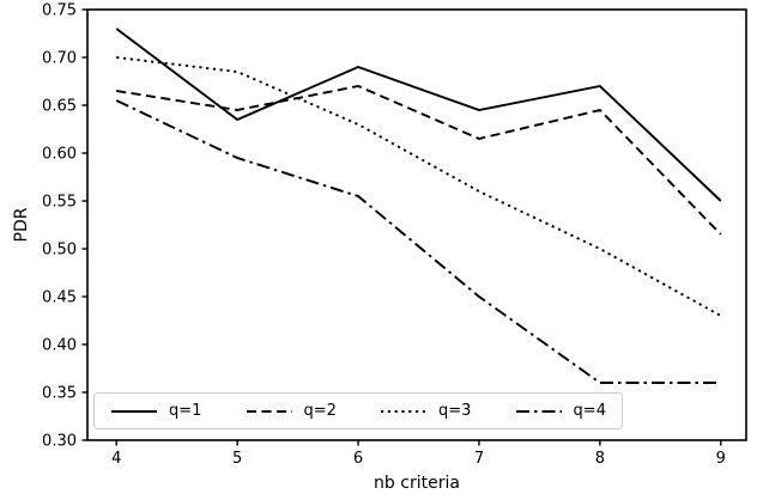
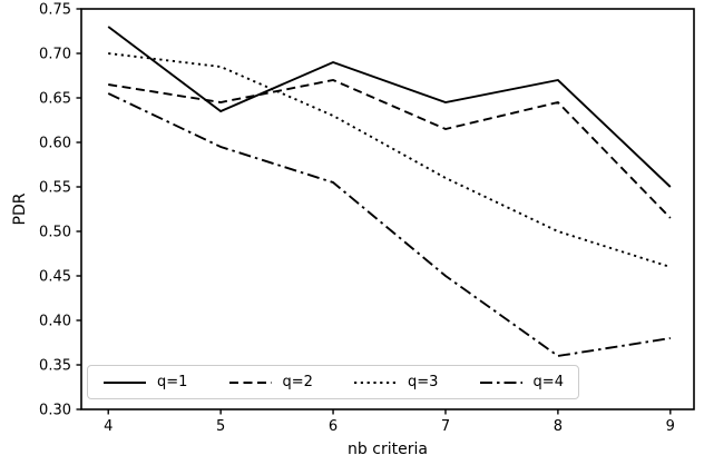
q=3/9: 0.43 -> 0.46
q=4/9: 0.36 -> 0.38
